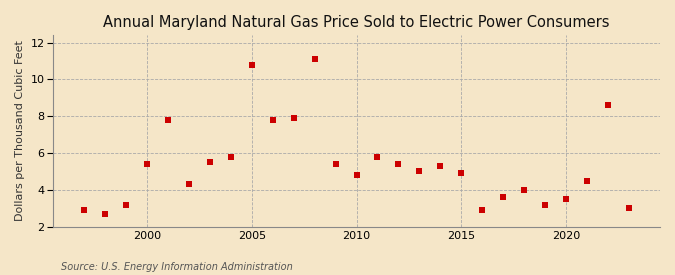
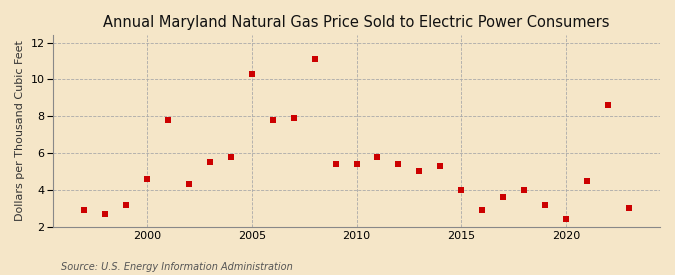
2000: 5.4 -> 4.6
2005: 10.8 -> 10.3
2010: 4.8 -> 5.4
2015: 4.9 -> 4.0
2020: 3.5 -> 2.4
